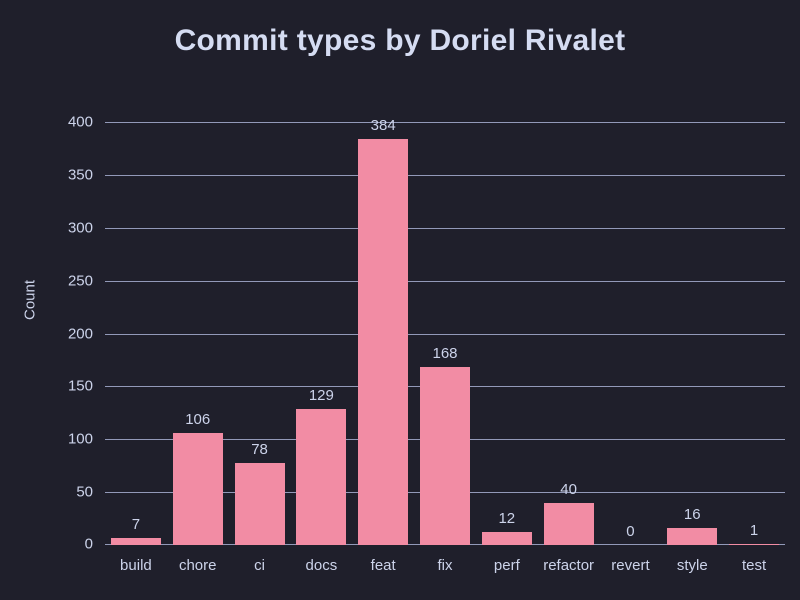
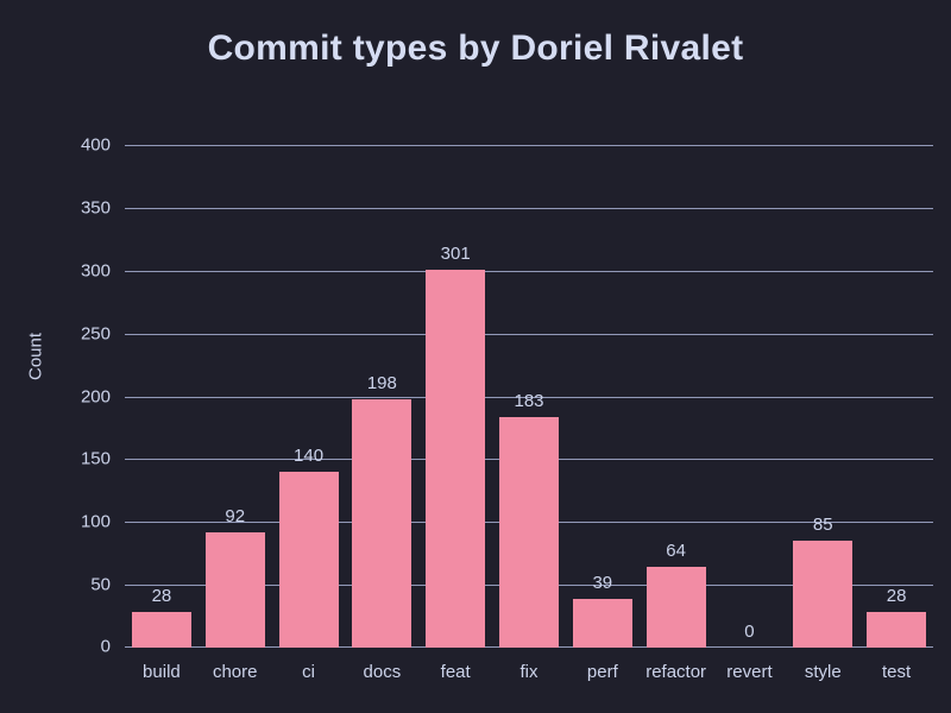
build: 7 -> 28
chore: 106 -> 92
ci: 78 -> 140
docs: 129 -> 198
feat: 384 -> 301
fix: 168 -> 183
perf: 12 -> 39
refactor: 40 -> 64
style: 16 -> 85
test: 1 -> 28
